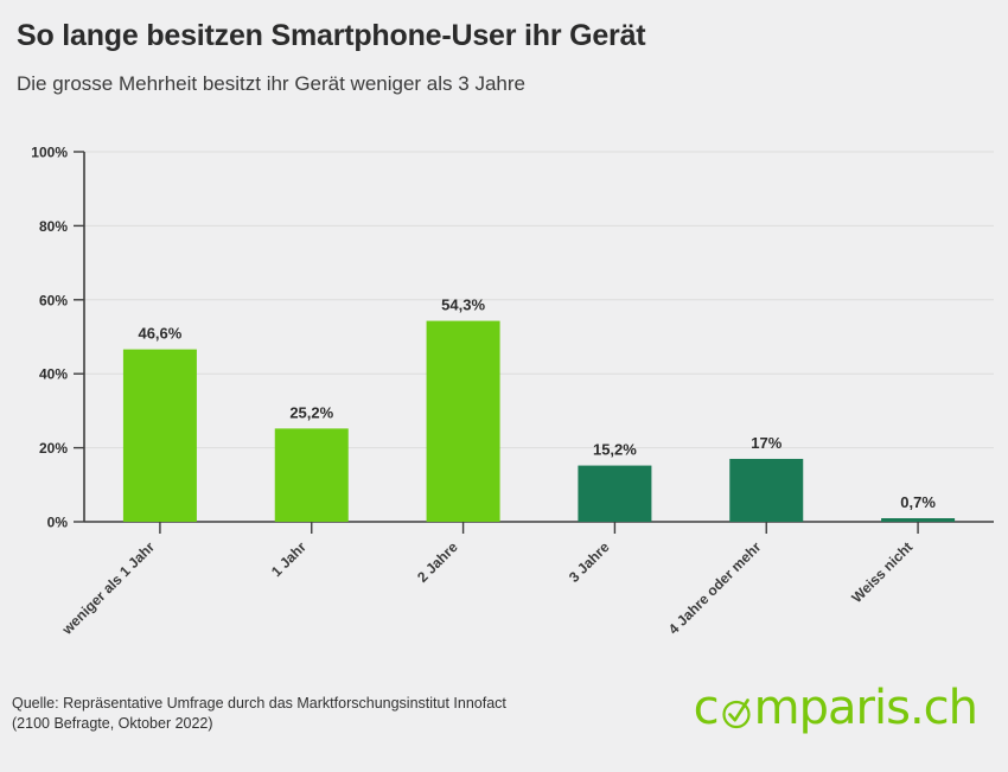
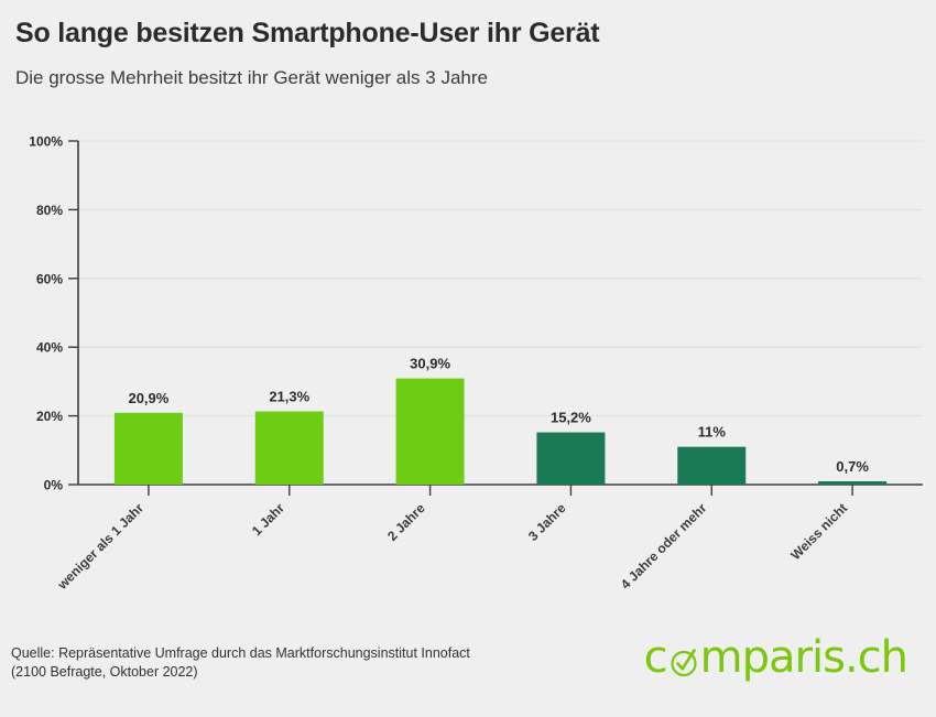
weniger als 1 Jahr: 46,6% -> 20,9%
1 Jahr: 25,2% -> 21,3%
2 Jahre: 54,3% -> 30,9%
4 Jahre oder mehr: 17% -> 11%
